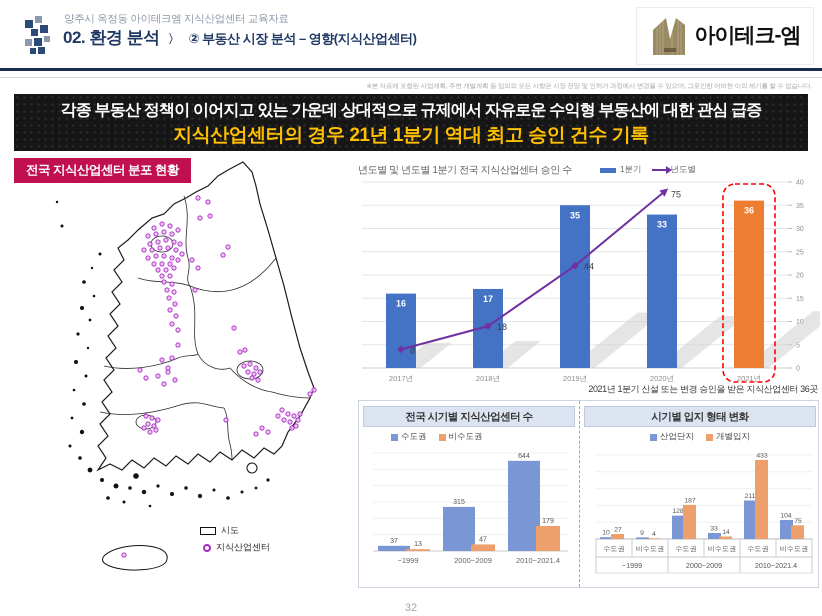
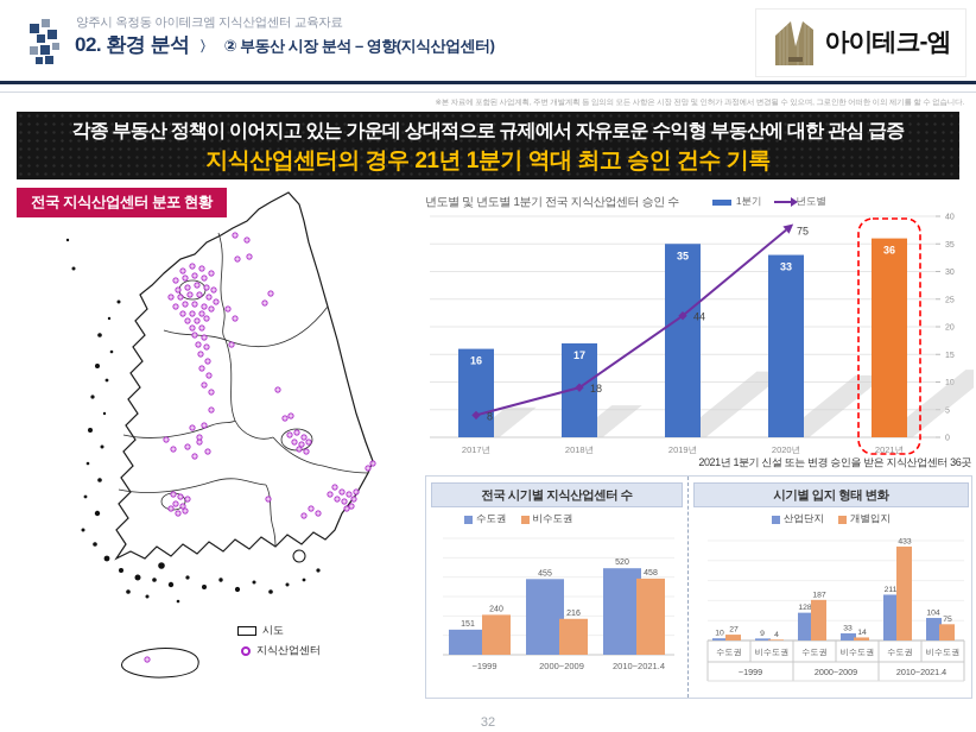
전국 시기별 지식산업센터 수/수도권/~1999: 37 -> 151
전국 시기별 지식산업센터 수/비수도권/~1999: 13 -> 240
전국 시기별 지식산업센터 수/수도권/2000~2009: 315 -> 455
전국 시기별 지식산업센터 수/비수도권/2000~2009: 47 -> 216
전국 시기별 지식산업센터 수/수도권/2010~2021.4: 644 -> 520
전국 시기별 지식산업센터 수/비수도권/2010~2021.4: 179 -> 458
